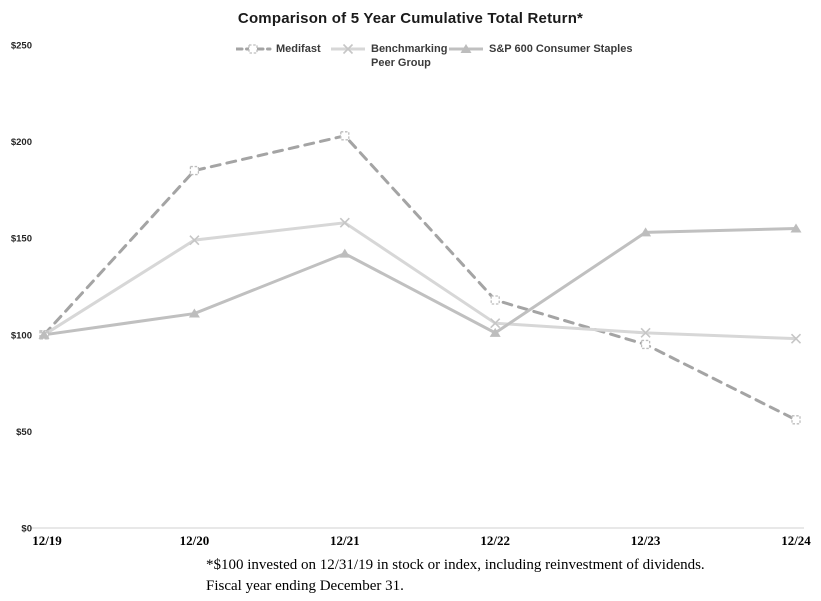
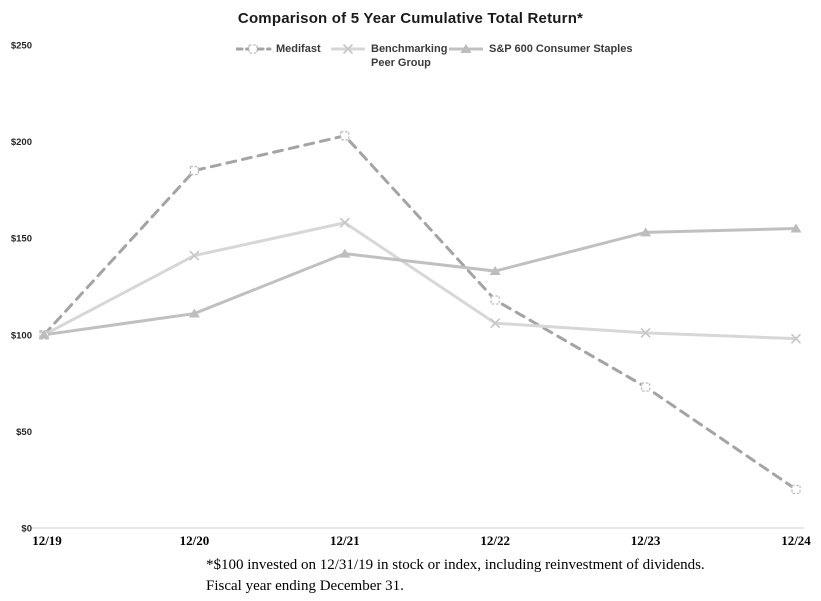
Benchmarking Peer Group/12/20: $149 -> $141
S&P 600 Consumer Staples/12/22: $101 -> $133
Medifast/12/23: $95 -> $73
Medifast/12/24: $56 -> $20
